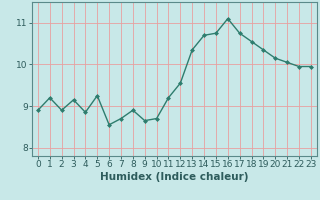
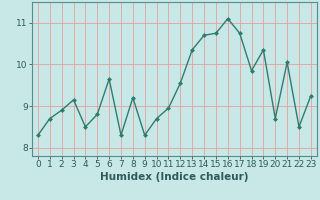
0: 8.90 -> 8.30
1: 9.20 -> 8.70
4: 8.85 -> 8.50
5: 9.25 -> 8.80
6: 8.55 -> 9.65
7: 8.70 -> 8.30
8: 8.90 -> 9.20
9: 8.65 -> 8.30
11: 9.20 -> 8.95
18: 10.55 -> 9.85
20: 10.15 -> 8.70
22: 9.95 -> 8.50
23: 9.95 -> 9.25
